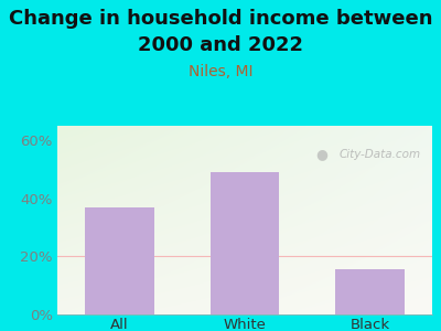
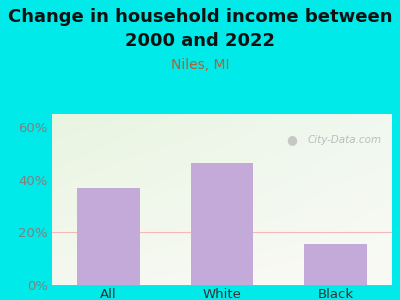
White: 49.0% -> 46.5%
